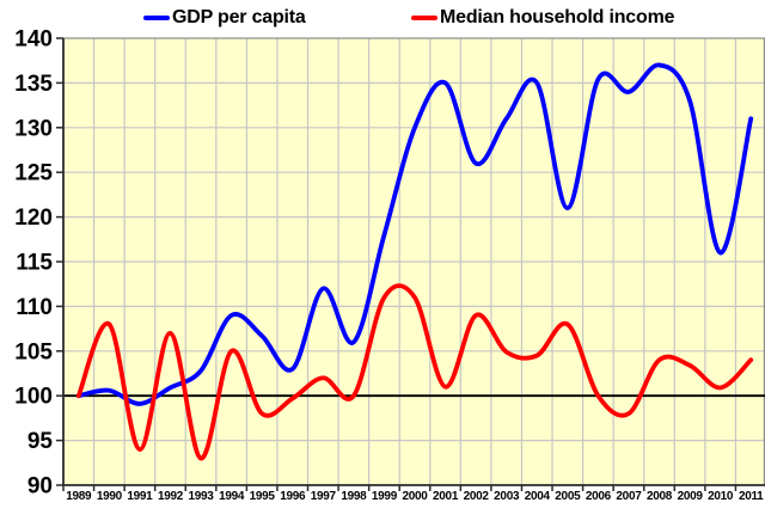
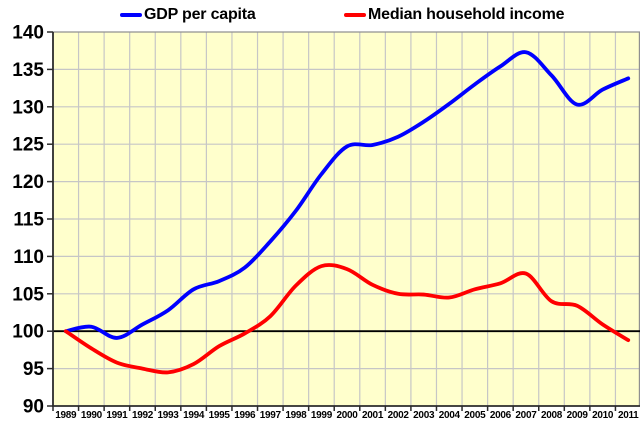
Median household income/1990: 108 -> 98
Median household income/1991: 94 -> 96
Median household income/1992: 107 -> 95
Median household income/1993: 93 -> 94
GDP per capita/1994: 109 -> 106
Median household income/1994: 105 -> 96
GDP per capita/1996: 103 -> 108
GDP per capita/1998: 106 -> 116
Median household income/1998: 100 -> 106
GDP per capita/1999: 118 -> 121
Median household income/1999: 111 -> 109
GDP per capita/2000: 130 -> 125
Median household income/2000: 111 -> 108
GDP per capita/2001: 135 -> 125
Median household income/2001: 101 -> 106
Median household income/2002: 109 -> 105
GDP per capita/2003: 131 -> 128
GDP per capita/2004: 135 -> 130
GDP per capita/2005: 121 -> 133
Median household income/2005: 108 -> 106
Median household income/2006: 100 -> 106
GDP per capita/2007: 134 -> 137
Median household income/2007: 98 -> 108
GDP per capita/2008: 137 -> 134
GDP per capita/2009: 133 -> 130
GDP per capita/2010: 116 -> 132
GDP per capita/2011: 131 -> 134
Median household income/2011: 104 -> 99
